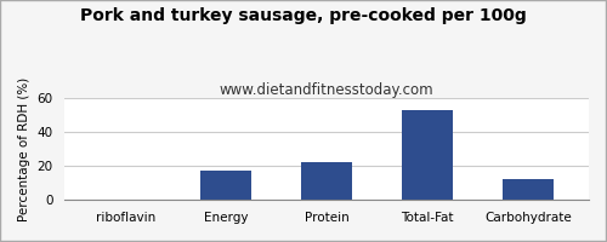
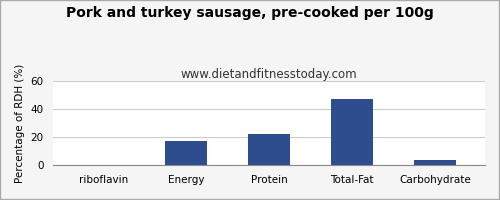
Total-Fat: 53 -> 47
Carbohydrate: 12 -> 4
